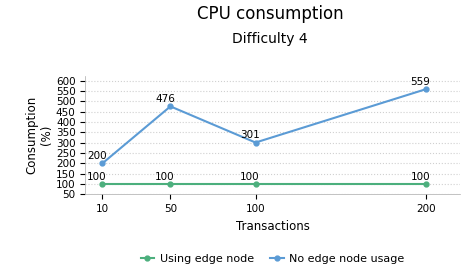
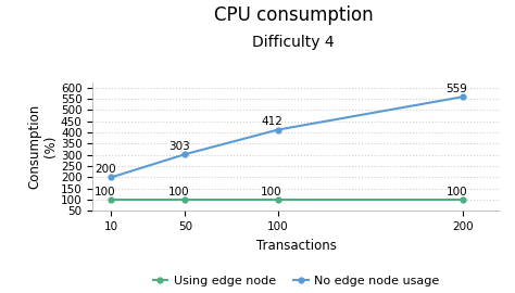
No edge node usage/50: 476 -> 303
No edge node usage/100: 301 -> 412
